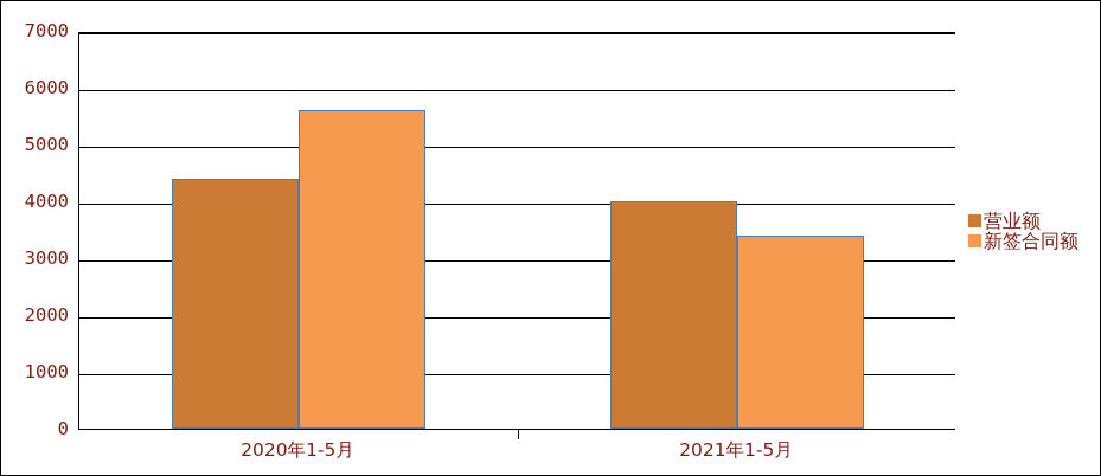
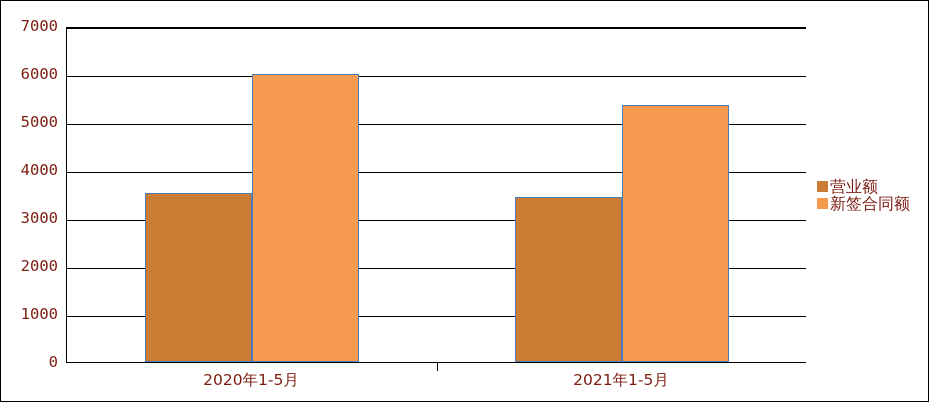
营业额/2020年1-5月: 4400 -> 3500
新签合同额/2020年1-5月: 5600 -> 6000
营业额/2021年1-5月: 4000 -> 3400
新签合同额/2021年1-5月: 3400 -> 5400
